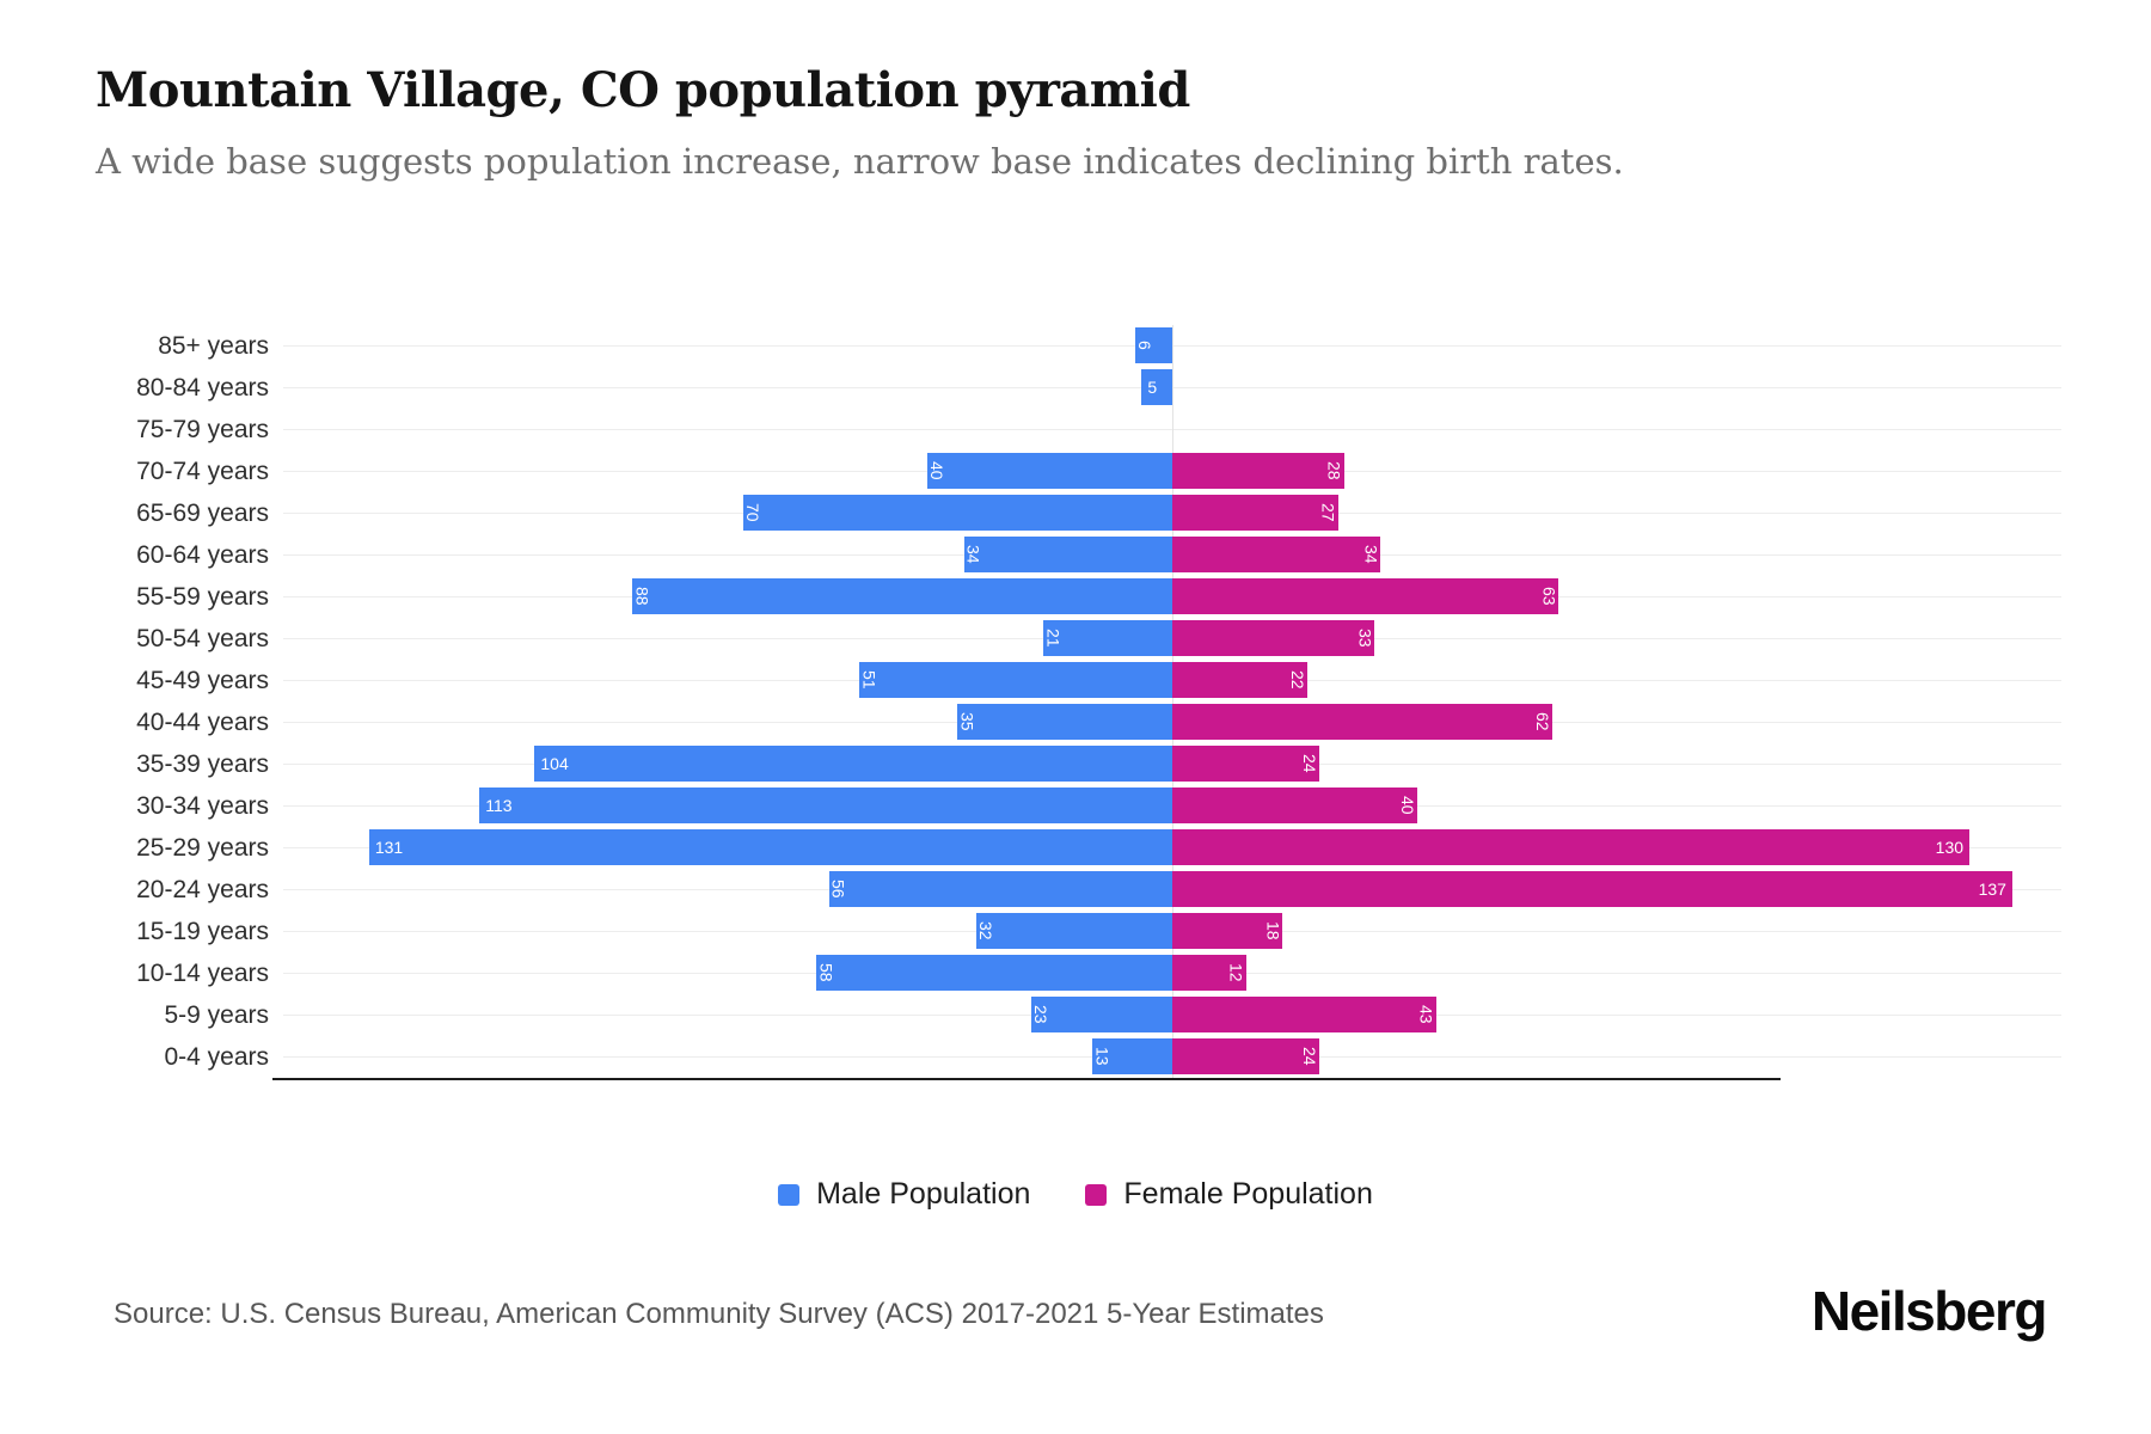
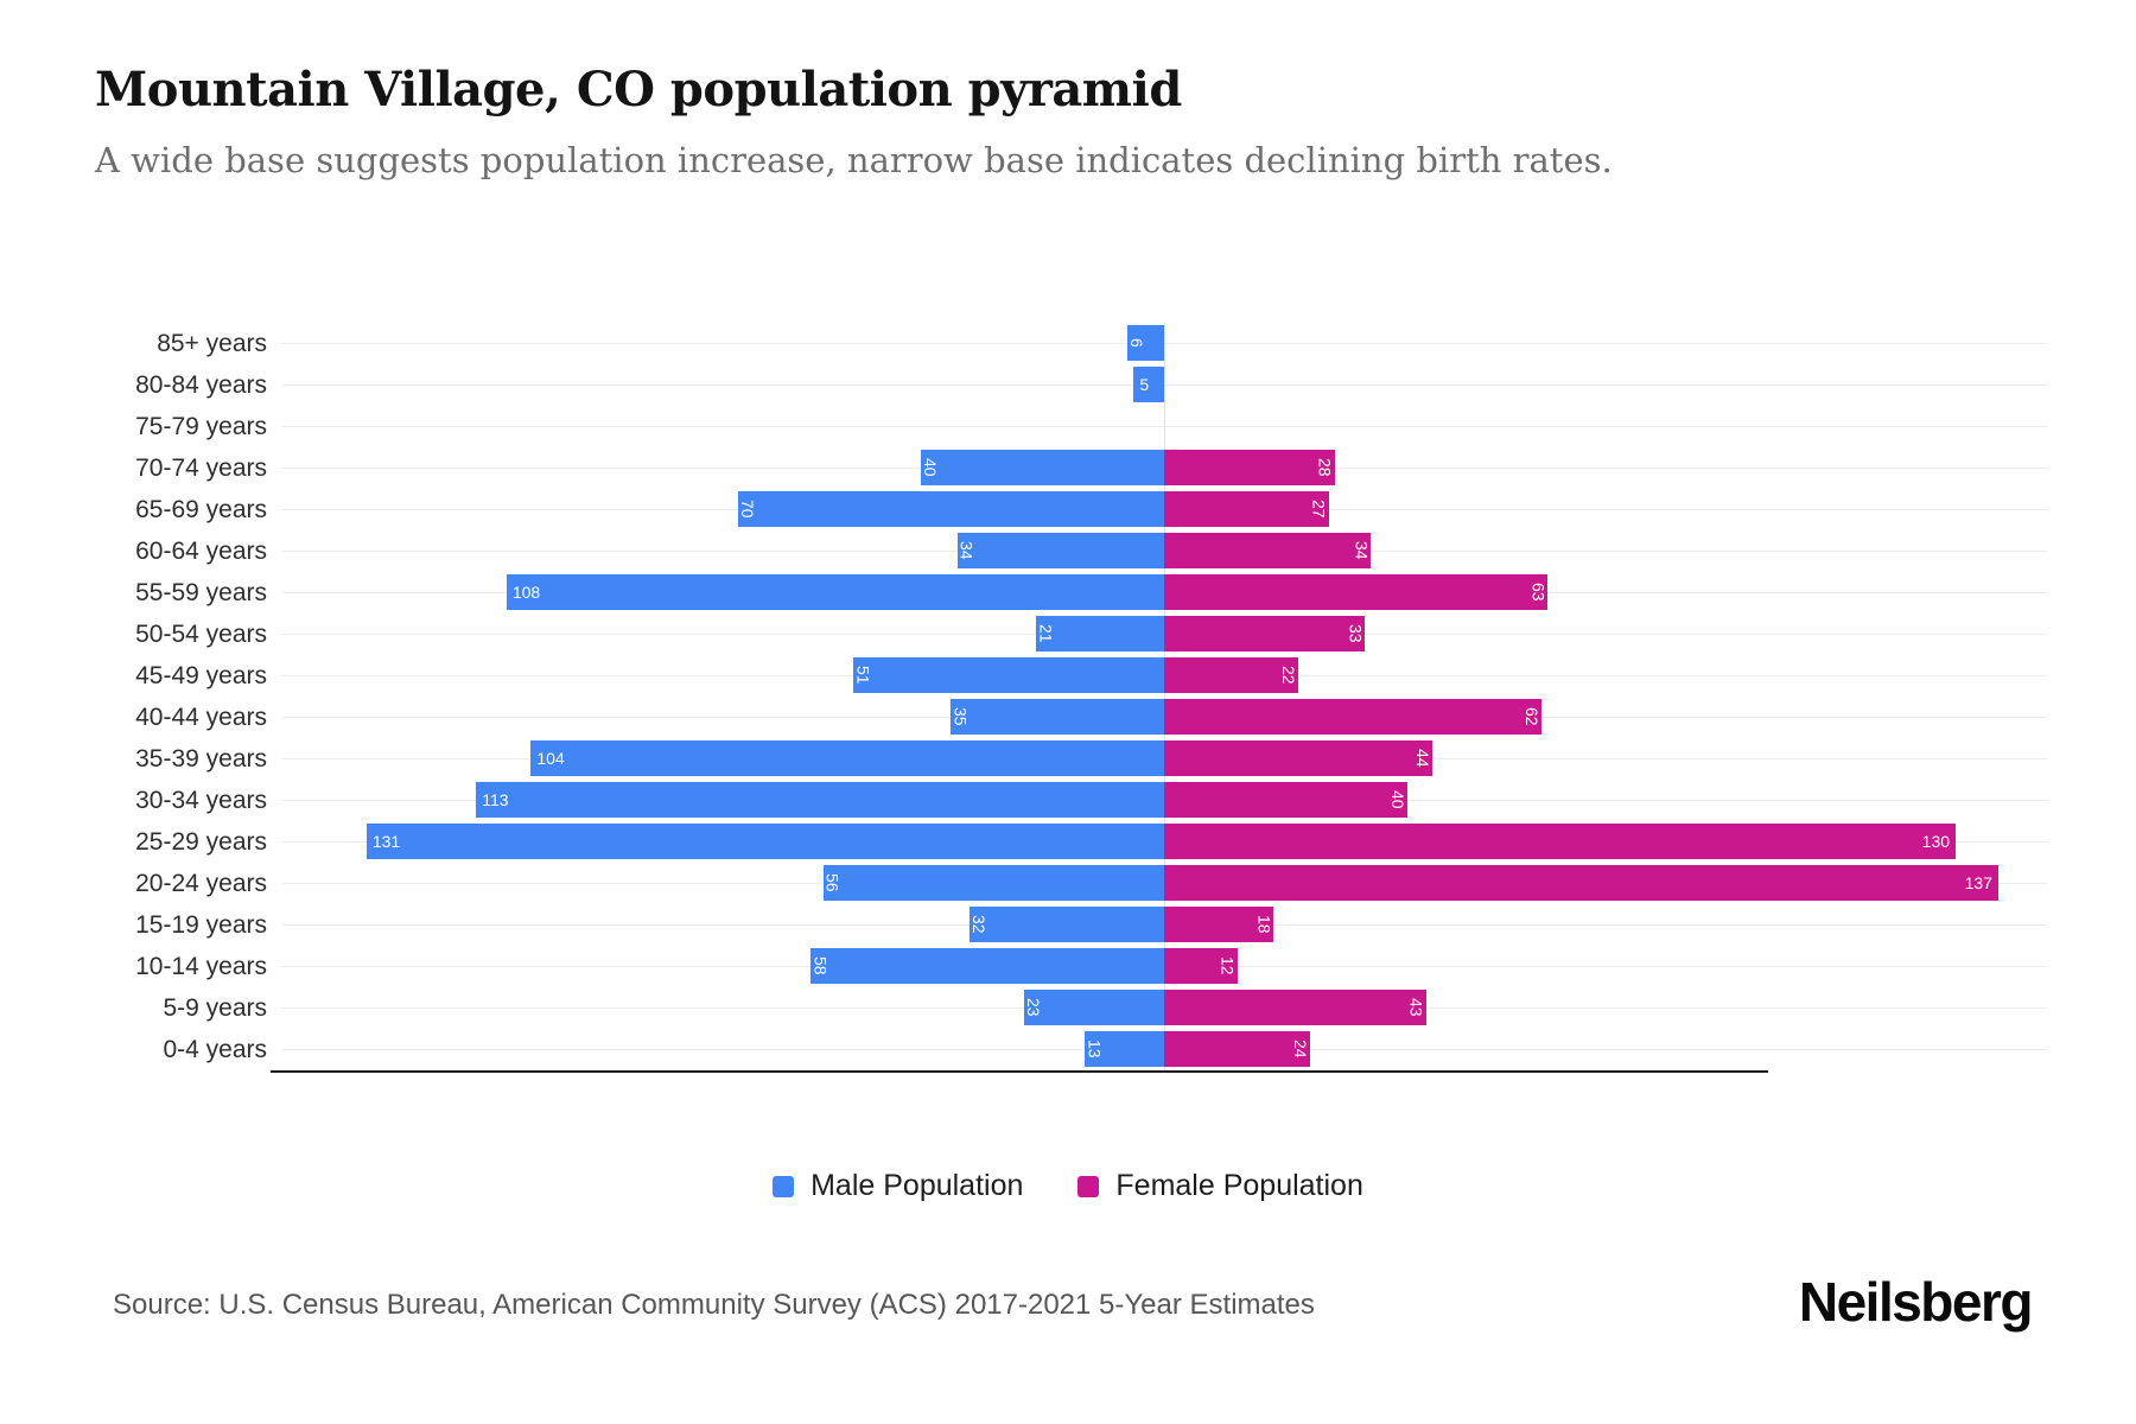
Male Population/55-59 years: 88 -> 108
Female Population/35-39 years: 24 -> 44
